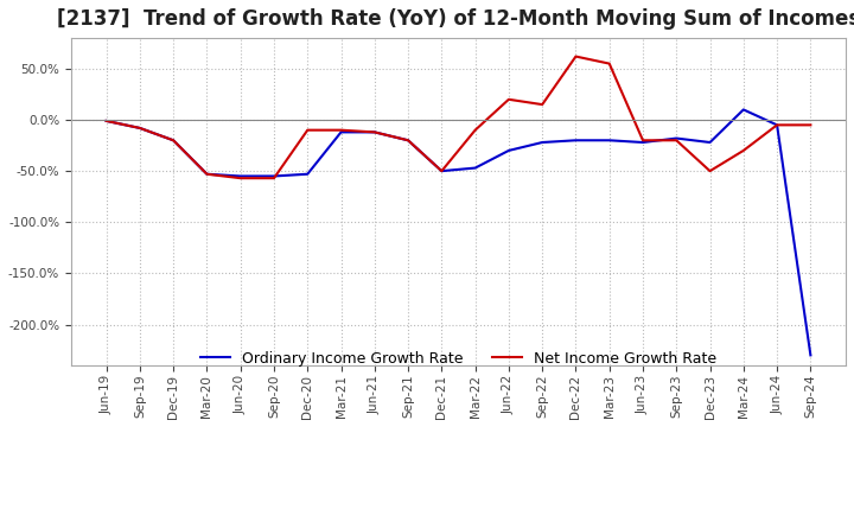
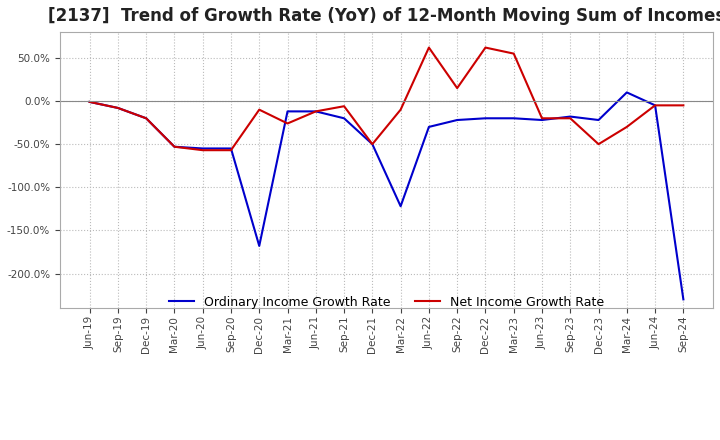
Ordinary Income Growth Rate/Dec-20: -53% -> -168%
Net Income Growth Rate/Mar-21: -10% -> -26%
Net Income Growth Rate/Sep-21: -20% -> -6%
Ordinary Income Growth Rate/Mar-22: -47% -> -122%
Net Income Growth Rate/Jun-22: 20% -> 62%
